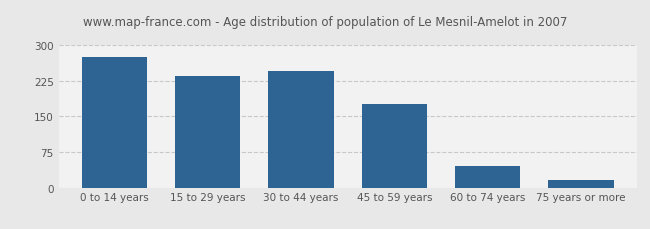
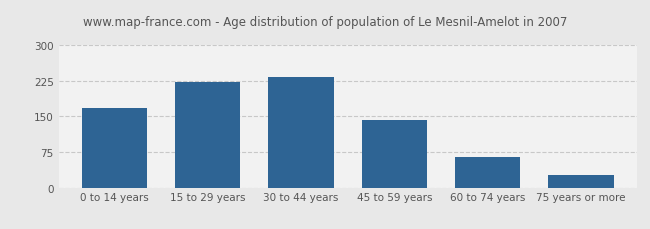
0 to 14 years: 275 -> 168
15 to 29 years: 235 -> 222
30 to 44 years: 245 -> 232
45 to 59 years: 175 -> 142
60 to 74 years: 45 -> 65
75 years or more: 15 -> 26
